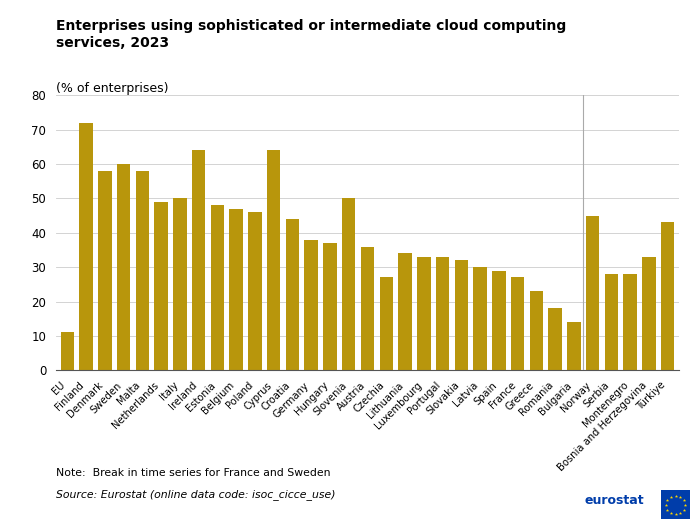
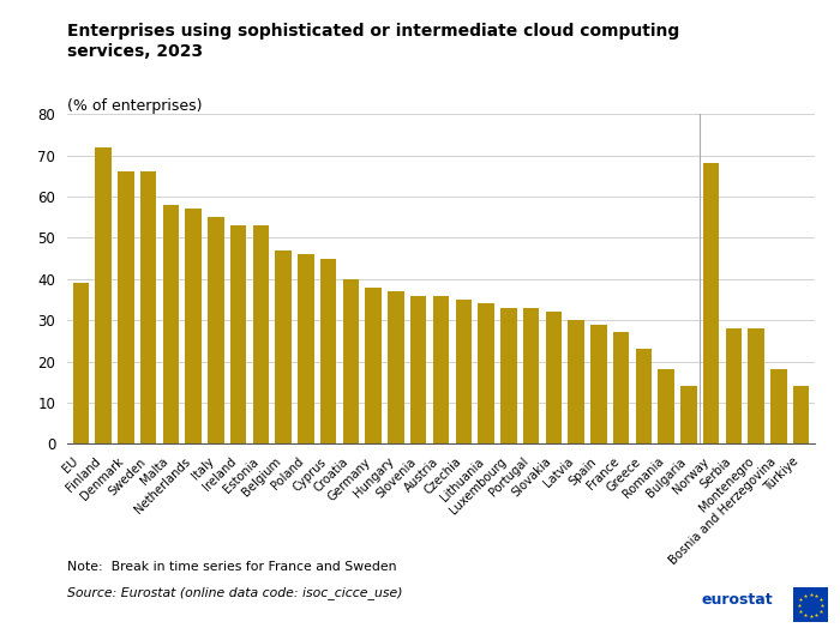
EU: 11 -> 39
Denmark: 58 -> 66
Sweden: 60 -> 66
Netherlands: 49 -> 57
Italy: 50 -> 55
Ireland: 64 -> 53
Estonia: 48 -> 53
Cyprus: 64 -> 45
Croatia: 44 -> 40
Slovenia: 50 -> 36
Czechia: 27 -> 35
Norway: 45 -> 68
Bosnia and Herzegovina: 33 -> 18
Türkiye: 43 -> 14
